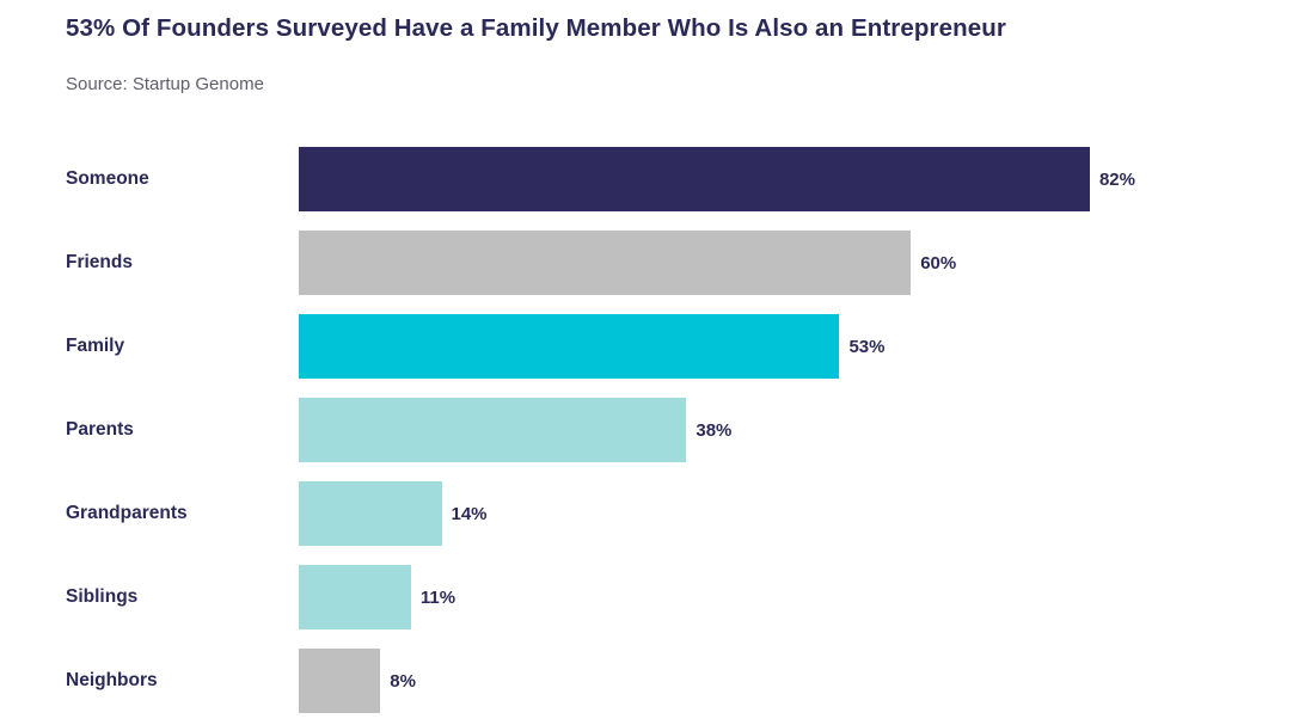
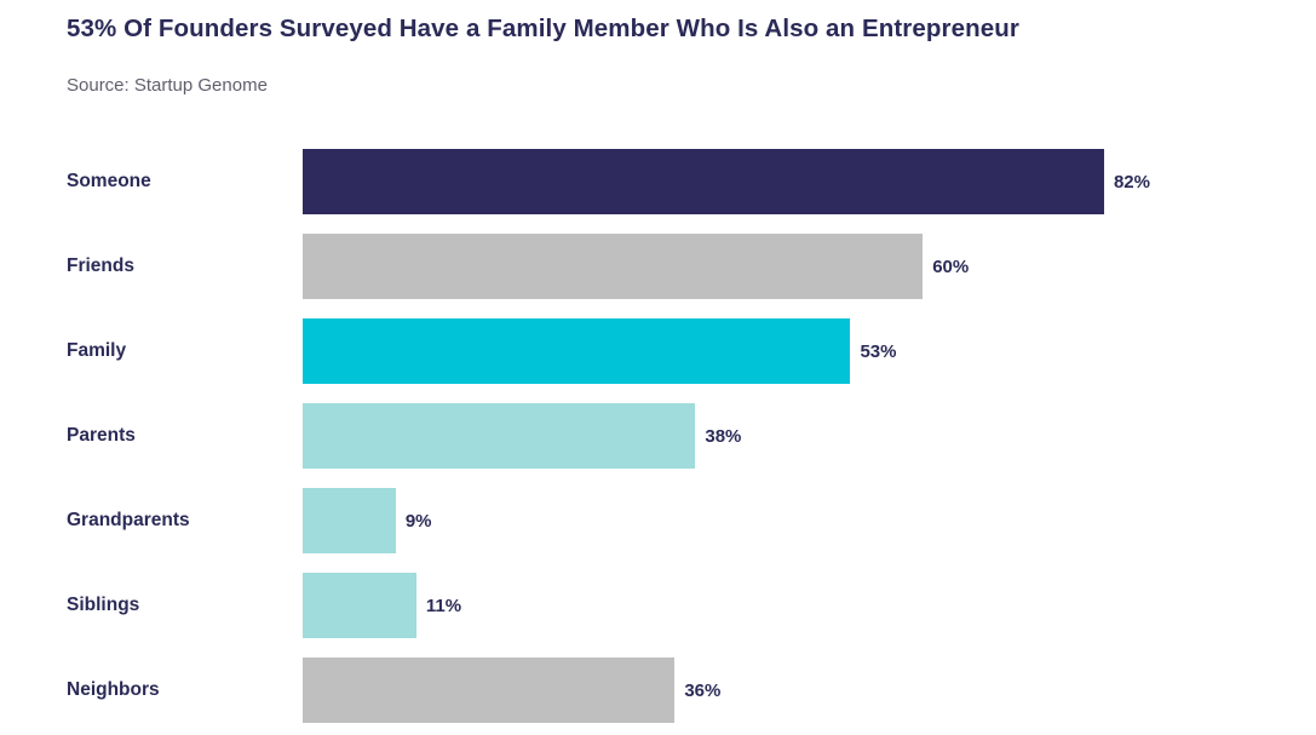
Grandparents: 14% -> 9%
Neighbors: 8% -> 36%
